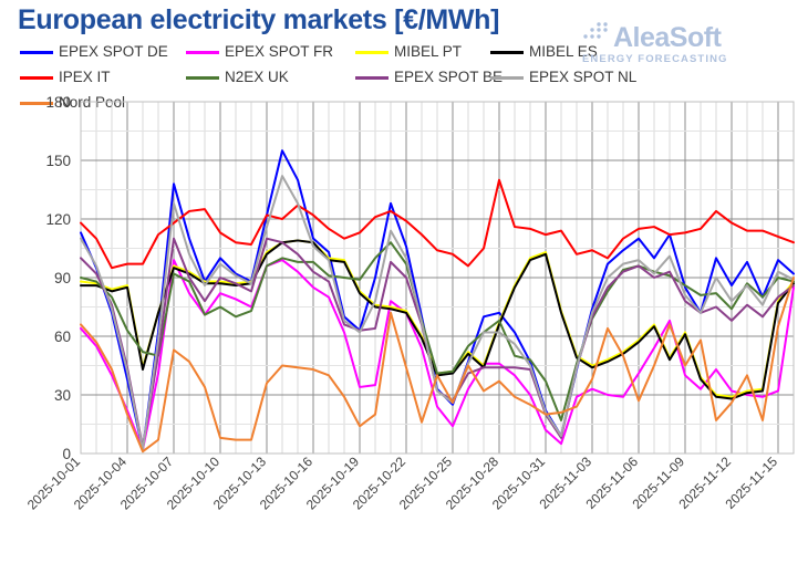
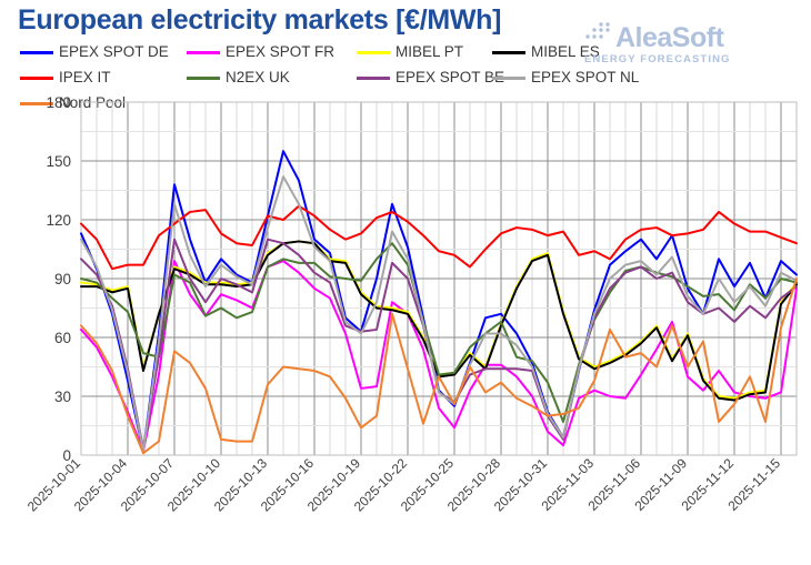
N2EX UK/2025-10-04: 63 -> 73
IPEX IT/2025-10-28: 140 -> 113
Nord Pool/2025-11-06: 27 -> 52
